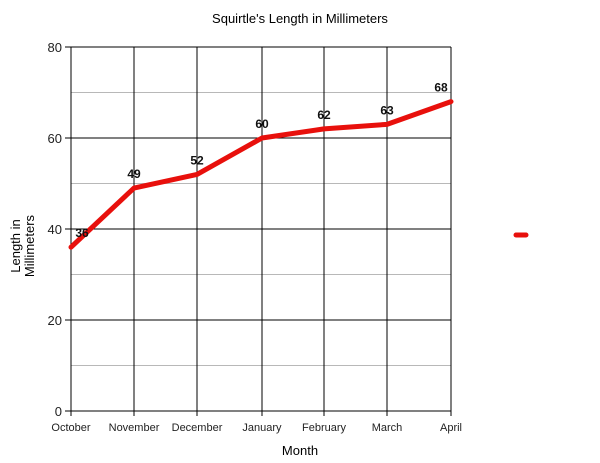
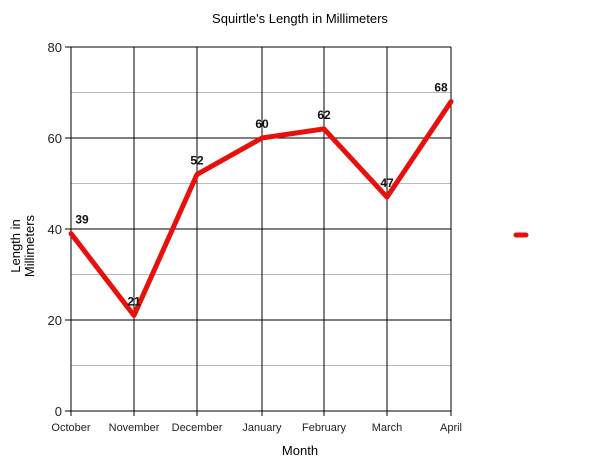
October: 36 -> 39
November: 49 -> 21
March: 63 -> 47
